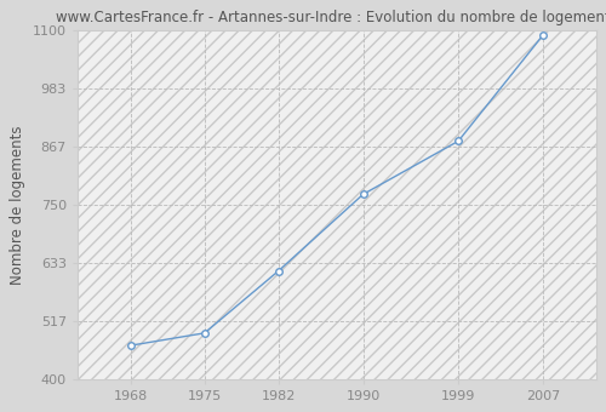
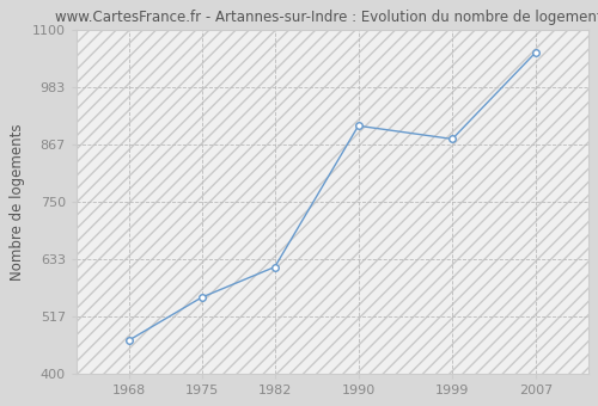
1975: 492 -> 555
1990: 771 -> 905
2007: 1091 -> 1055
